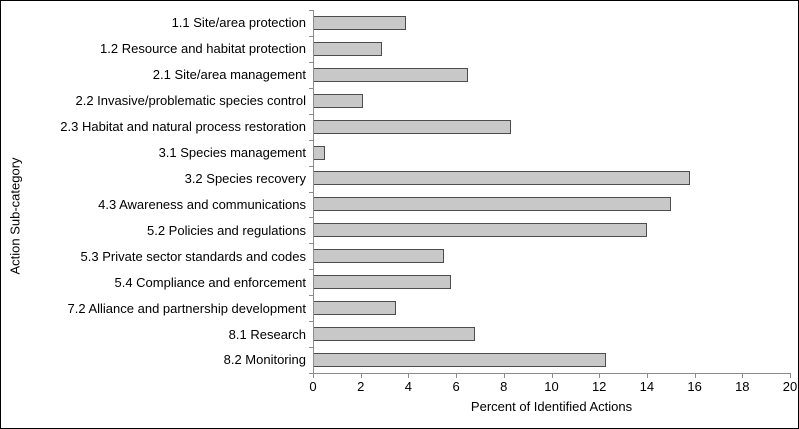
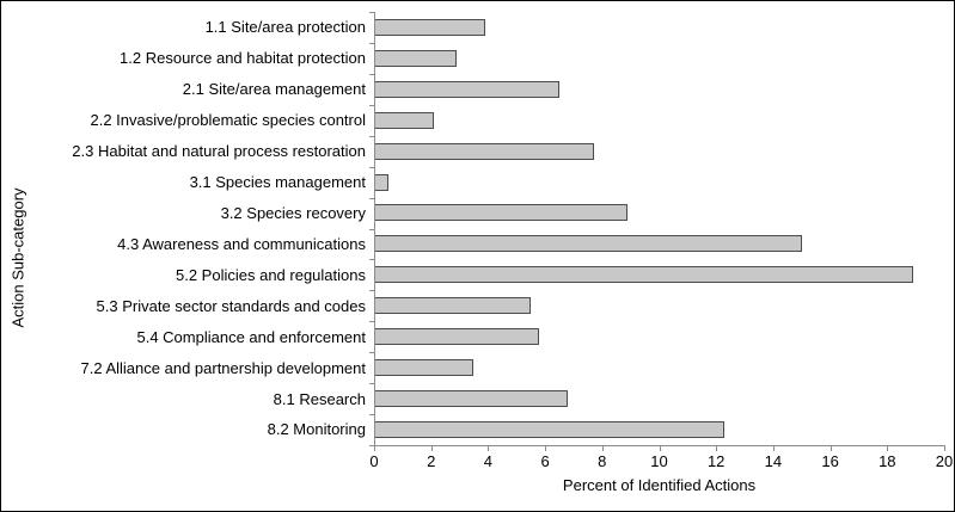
2.3 Habitat and natural process restoration: 8.3 -> 7.7
3.2 Species recovery: 15.8 -> 8.9
5.2 Policies and regulations: 14.0 -> 18.9
